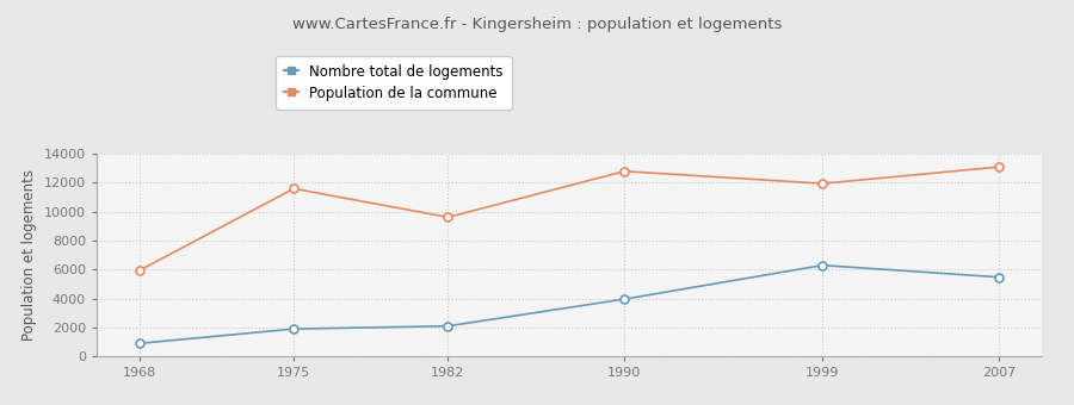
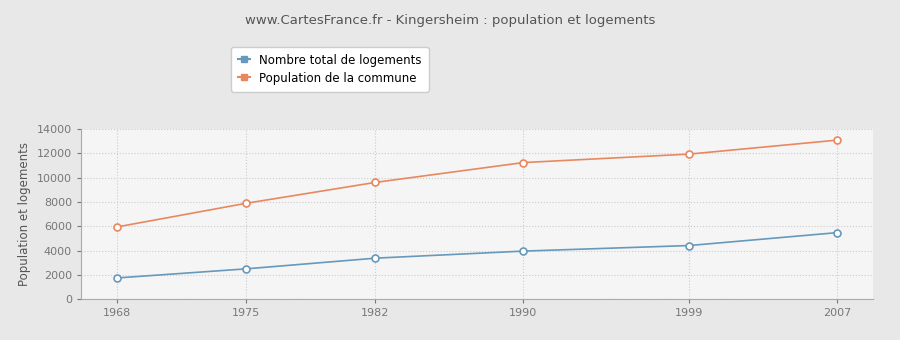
Nombre total de logements/1968: 900 -> 1800
Nombre total de logements/1975: 1900 -> 2500
Population de la commune/1975: 11600 -> 7900
Nombre total de logements/1982: 2100 -> 3400
Population de la commune/1990: 12800 -> 11200
Nombre total de logements/1999: 6300 -> 4400
